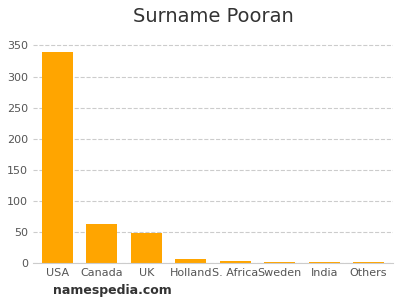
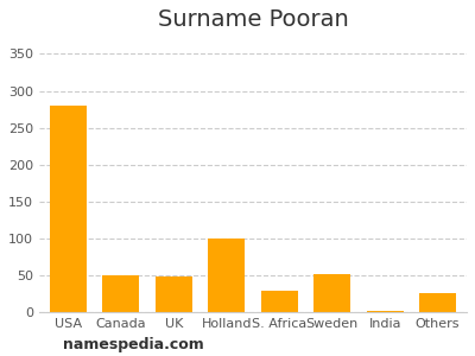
USA: 340 -> 280
Canada: 63 -> 50
Holland: 7 -> 100
S. Africa: 3 -> 30
Sweden: 2 -> 52
Others: 2 -> 26
